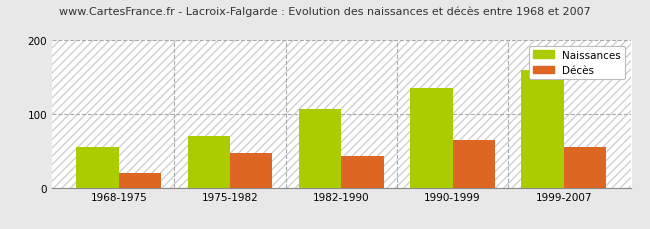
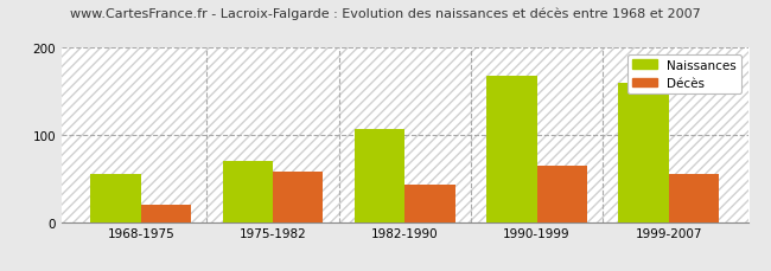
Décès/1975-1982: 47 -> 58
Naissances/1990-1999: 135 -> 168
